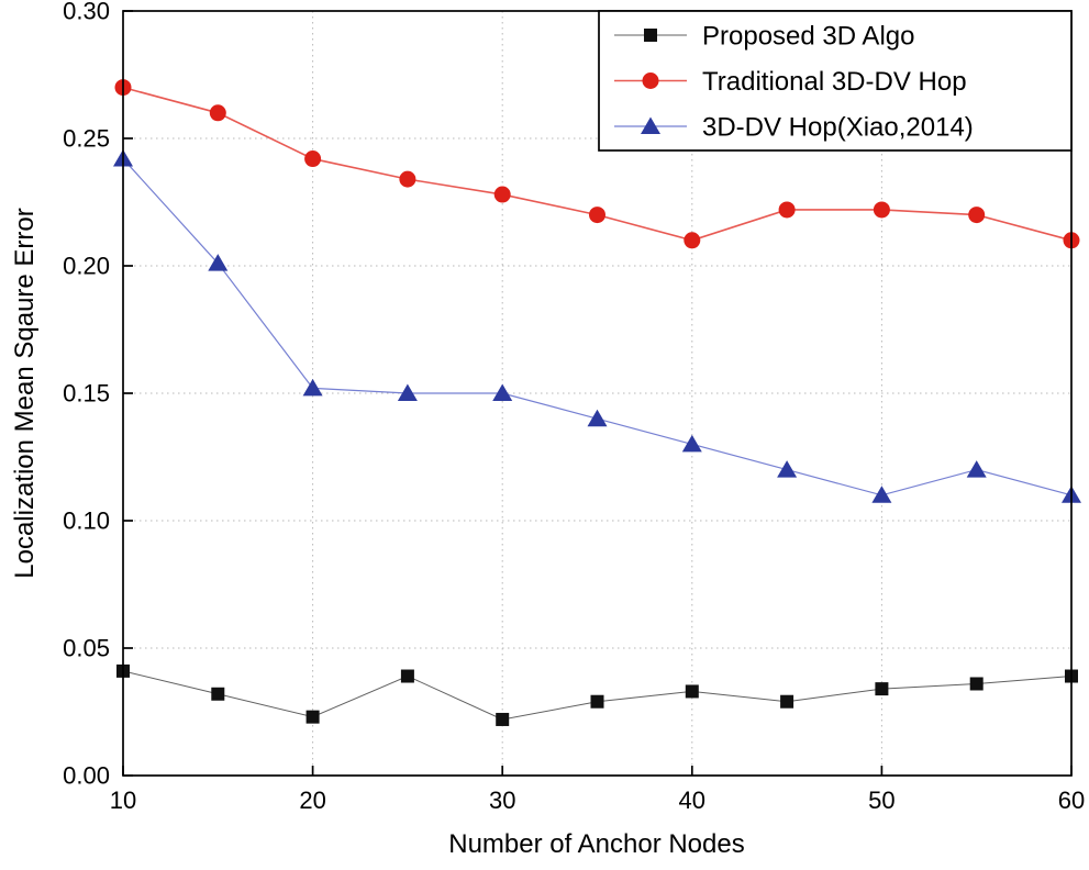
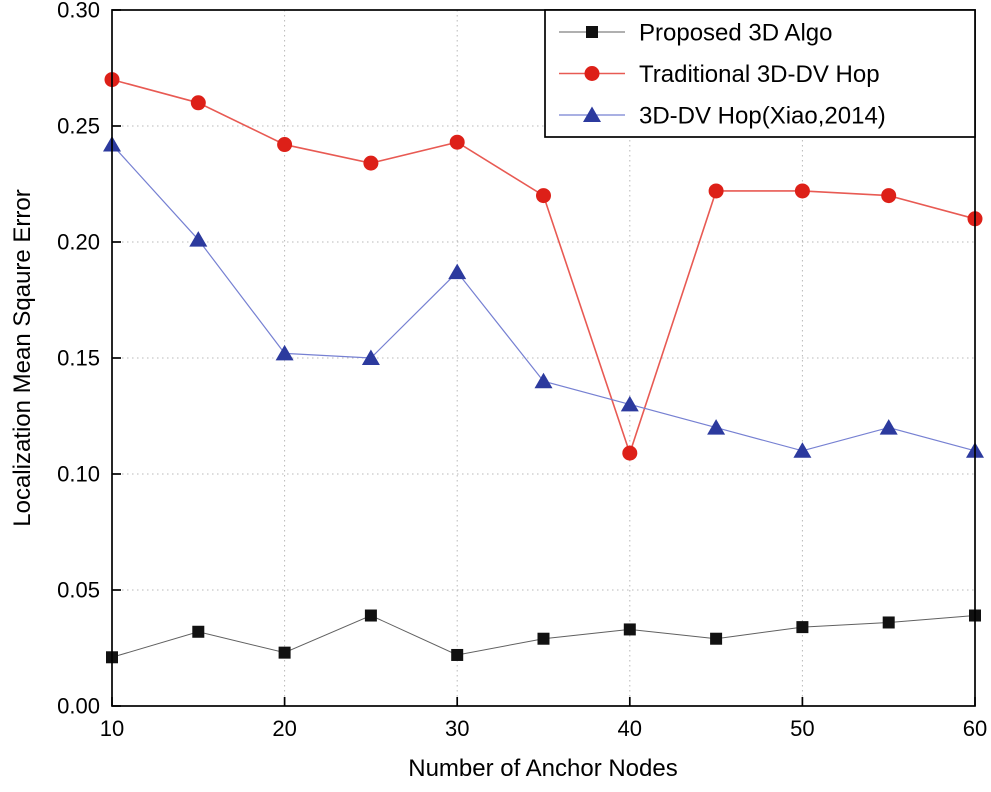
Proposed 3D Algo/10: 0.041 -> 0.021
Traditional 3D-DV Hop/30: 0.228 -> 0.243
3D-DV Hop(Xiao,2014)/30: 0.150 -> 0.187
Traditional 3D-DV Hop/40: 0.210 -> 0.109
